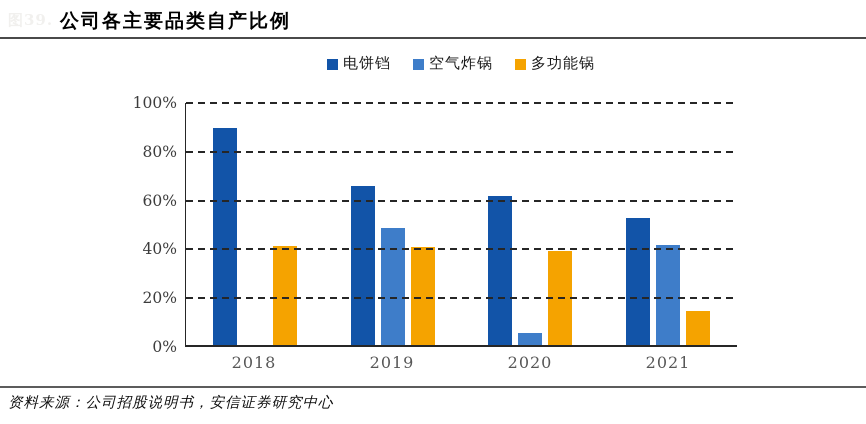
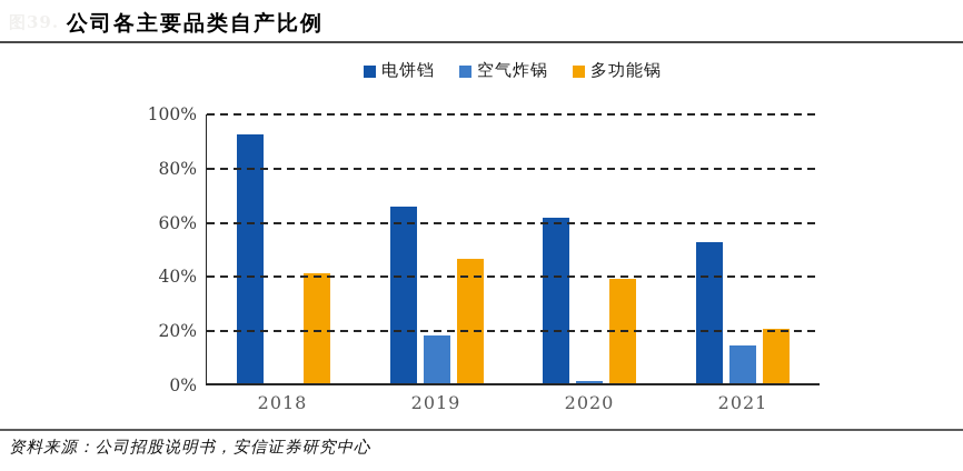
电饼铛/2018: 89% -> 92%
空气炸锅/2019: 48% -> 18%
多功能锅/2019: 40% -> 46%
空气炸锅/2020: 5% -> 1%
空气炸锅/2021: 41% -> 14%
多功能锅/2021: 14% -> 20%
